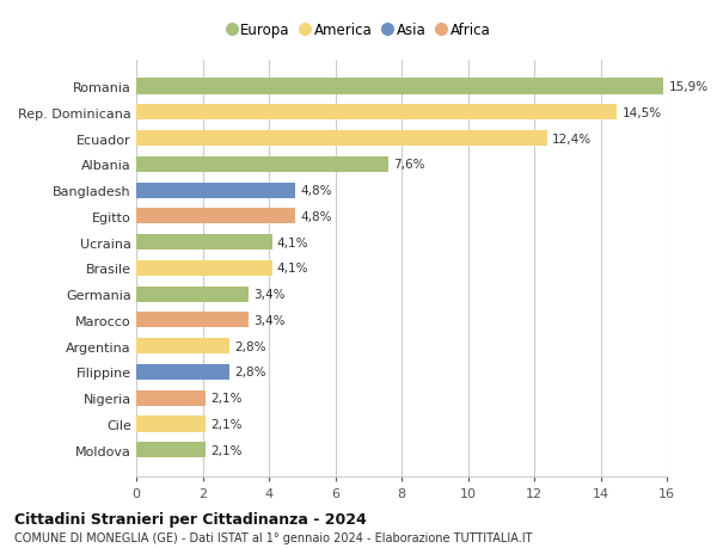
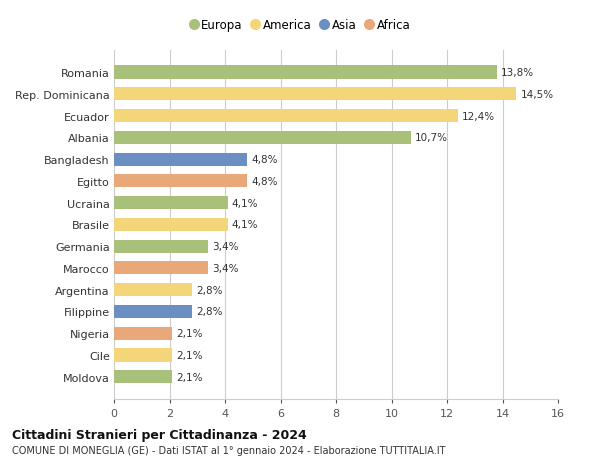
Romania: 15,9% -> 13,8%
Albania: 7,6% -> 10,7%
